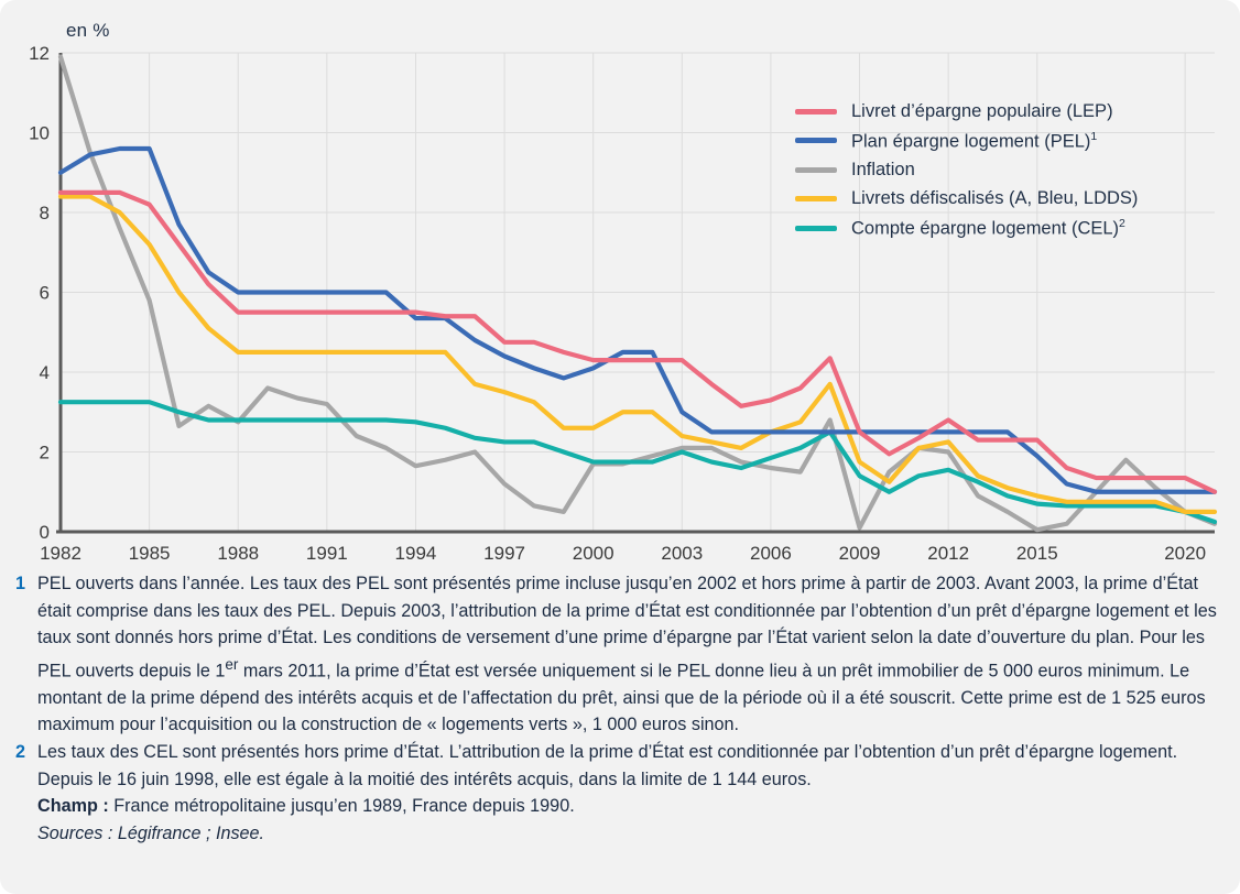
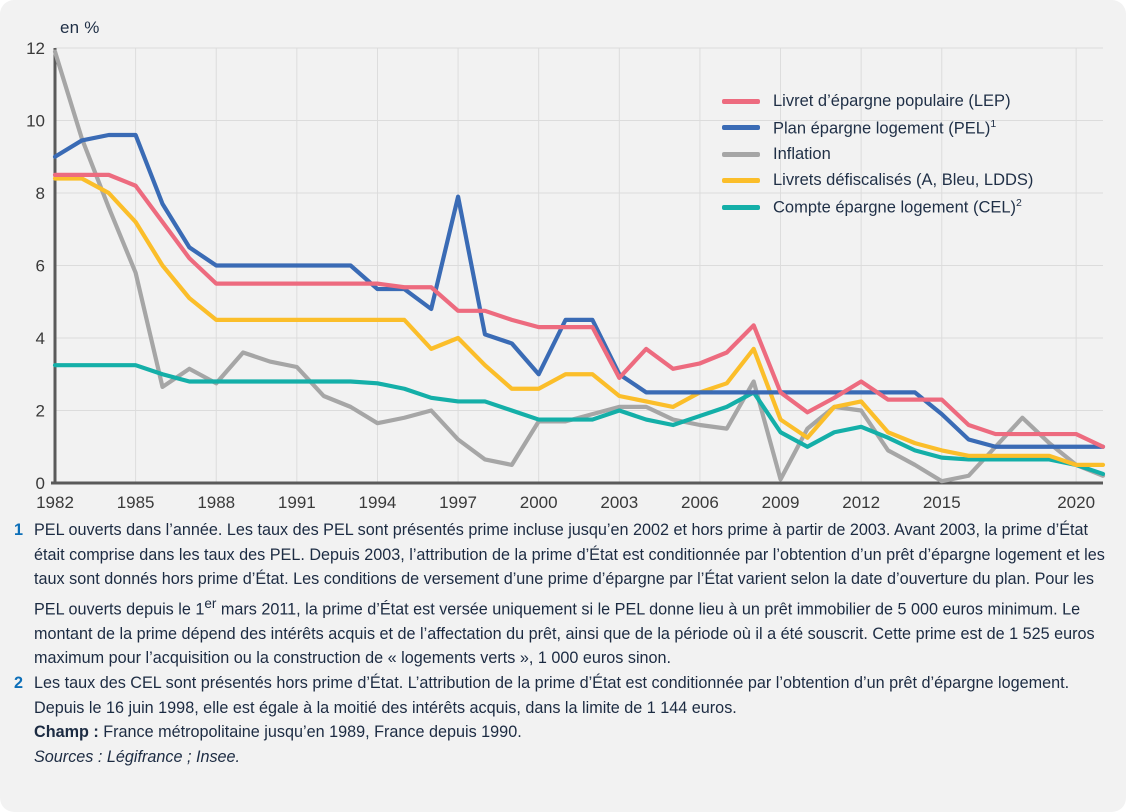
Plan épargne logement (PEL)/1997: 4.4 -> 7.9
Livrets défiscalisés (A, Bleu, LDDS)/1997: 3.5 -> 4.0
Plan épargne logement (PEL)/2000: 4.1 -> 3.0
Livret d’épargne populaire (LEP)/2003: 4.3 -> 2.9
